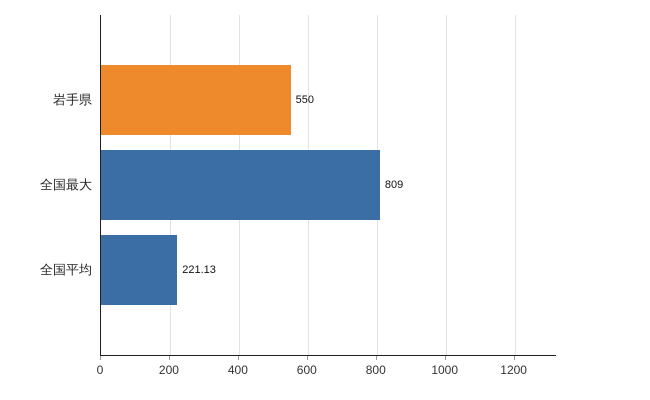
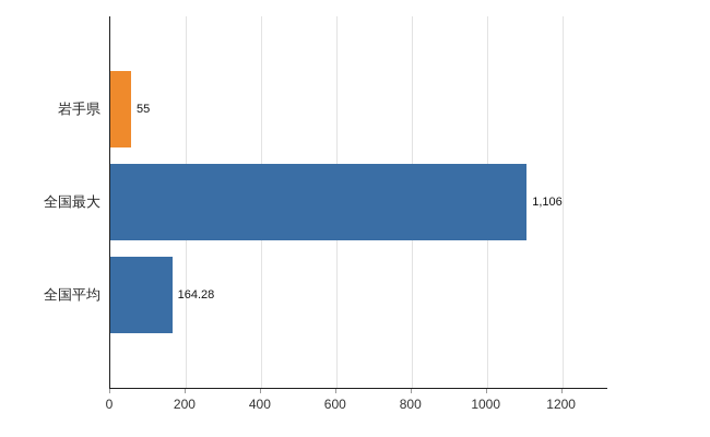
岩手県: 550 -> 55
全国最大: 809 -> 1,106
全国平均: 221.13 -> 164.28
